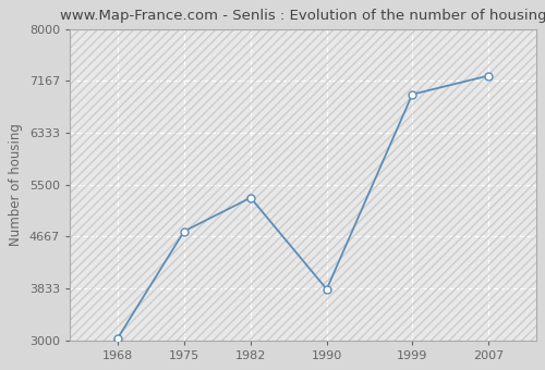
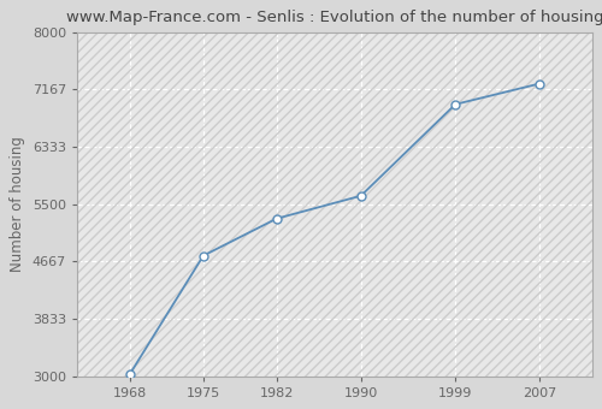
1990: 3820 -> 5620
